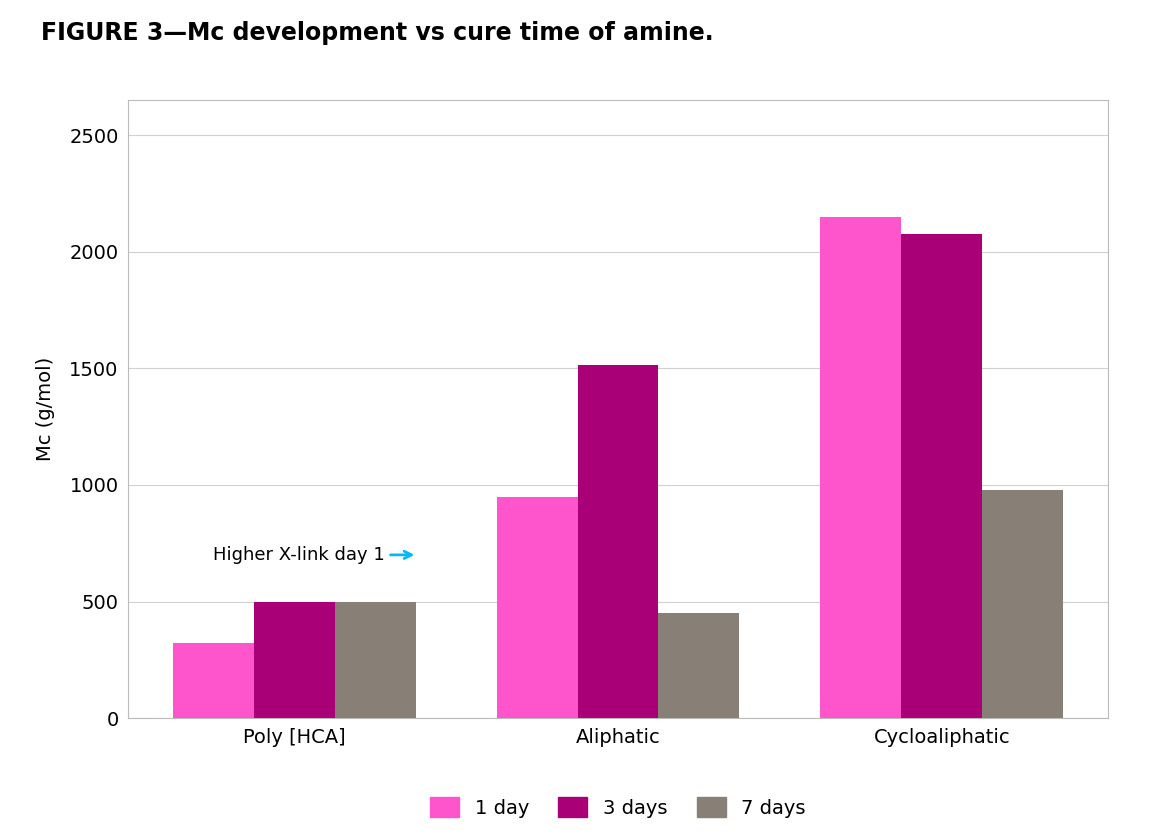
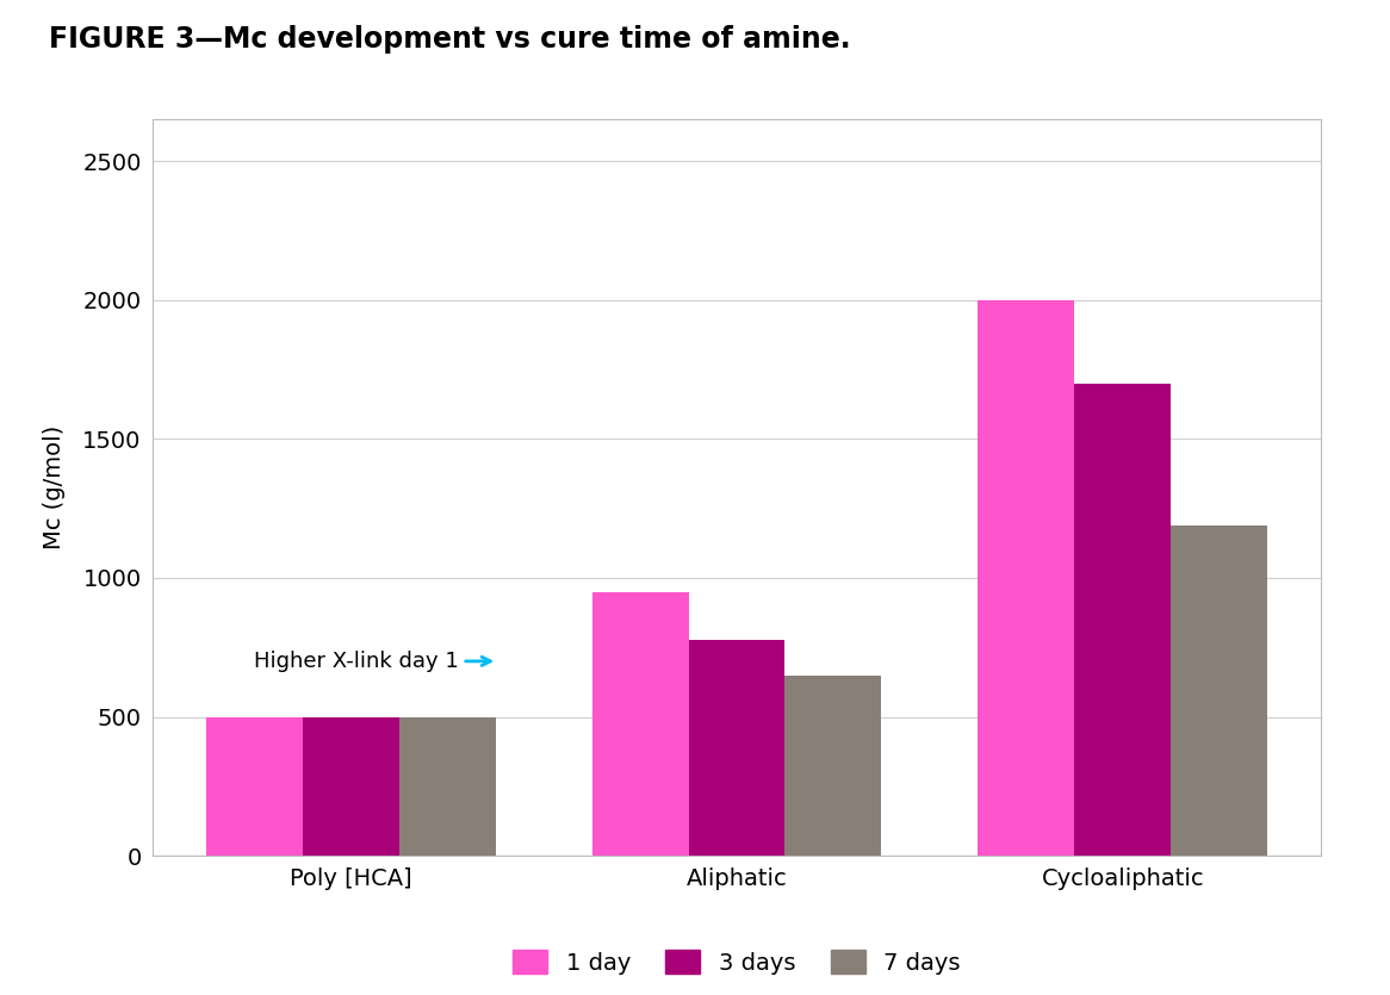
1 day/Poly [HCA]: 320 -> 500
3 days/Aliphatic: 1515 -> 775
7 days/Aliphatic: 450 -> 650
1 day/Cycloaliphatic: 2150 -> 2000
3 days/Cycloaliphatic: 2075 -> 1700
7 days/Cycloaliphatic: 980 -> 1190
